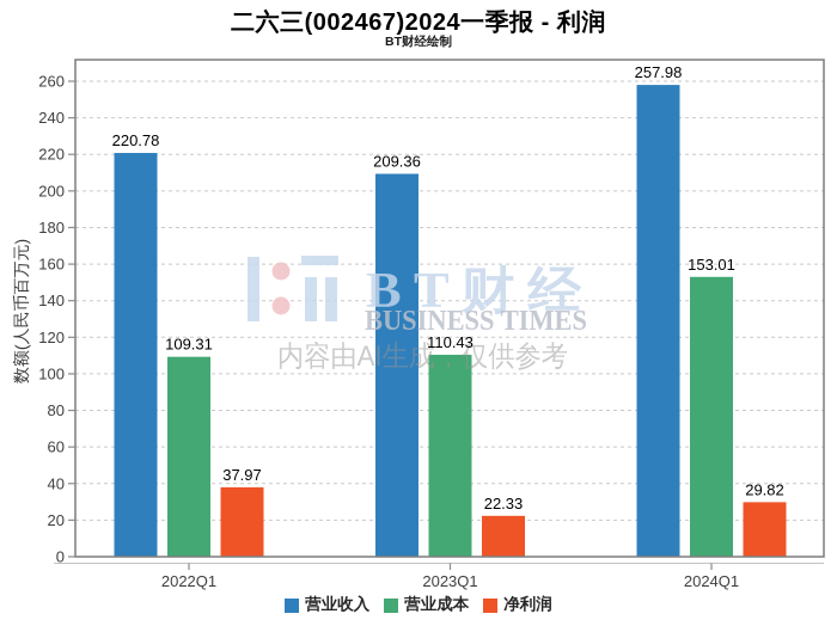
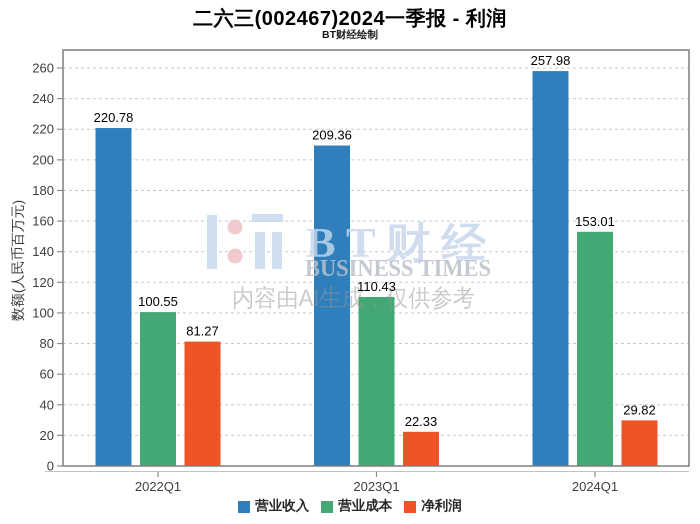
营业成本/2022Q1: 109.31 -> 100.55
净利润/2022Q1: 37.97 -> 81.27
